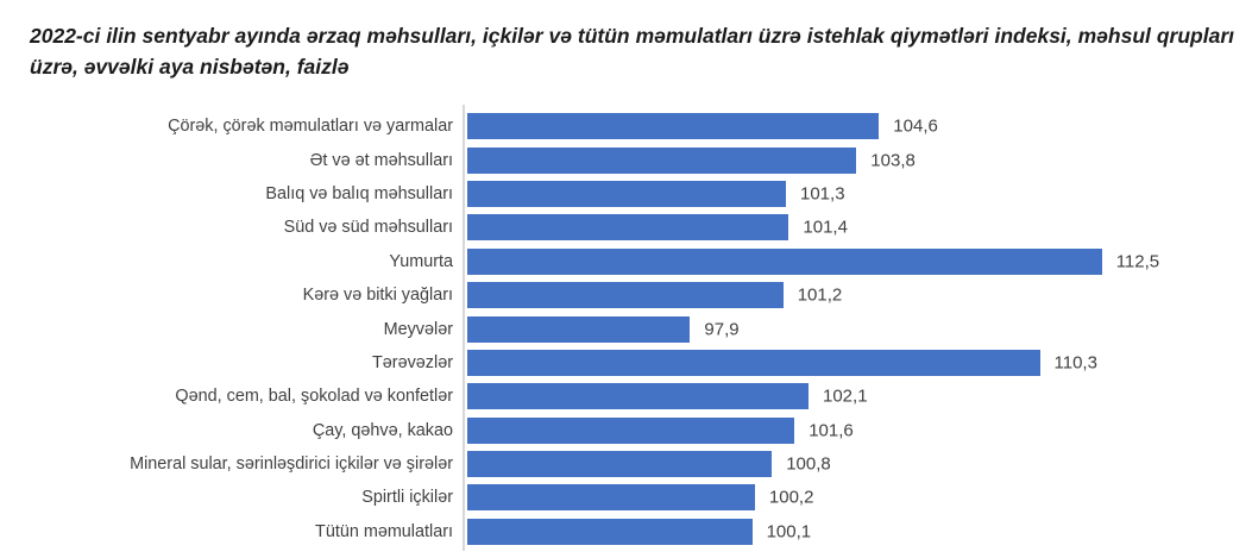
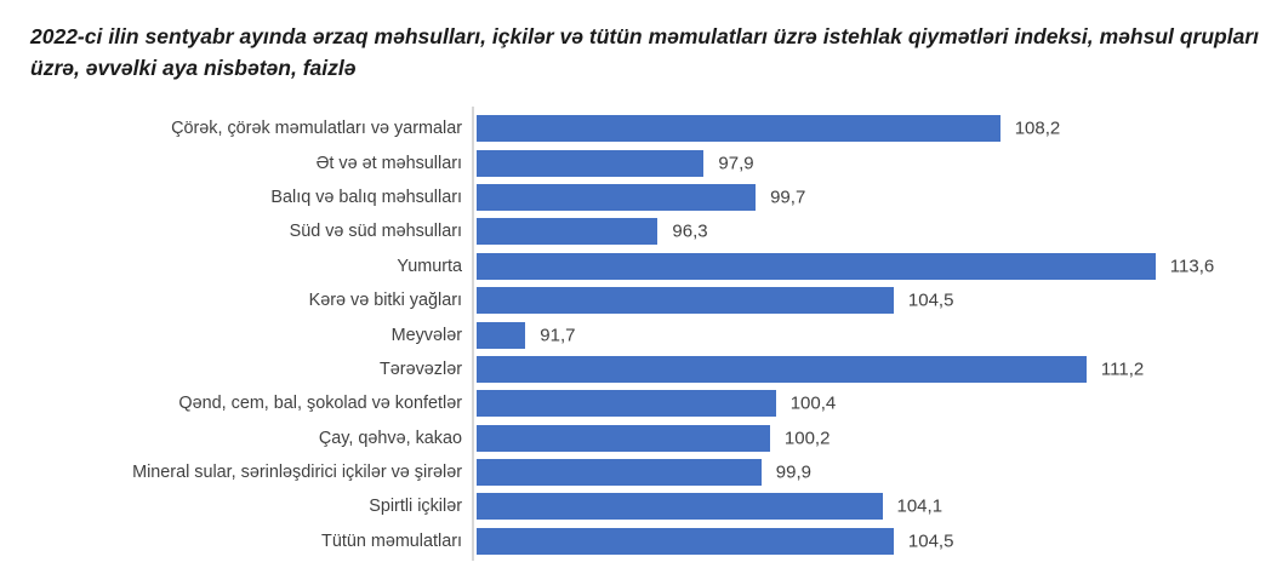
Çörək, çörək məmulatları və yarmalar: 104,6 -> 108,2
Ət və ət məhsulları: 103,8 -> 97,9
Balıq və balıq məhsulları: 101,3 -> 99,7
Süd və süd məhsulları: 101,4 -> 96,3
Yumurta: 112,5 -> 113,6
Kərə və bitki yağları: 101,2 -> 104,5
Meyvələr: 97,9 -> 91,7
Tərəvəzlər: 110,3 -> 111,2
Qənd, cem, bal, şokolad və konfetlər: 102,1 -> 100,4
Çay, qəhvə, kakao: 101,6 -> 100,2
Mineral sular, sərinləşdirici içkilər və şirələr: 100,8 -> 99,9
Spirtli içkilər: 100,2 -> 104,1
Tütün məmulatları: 100,1 -> 104,5
